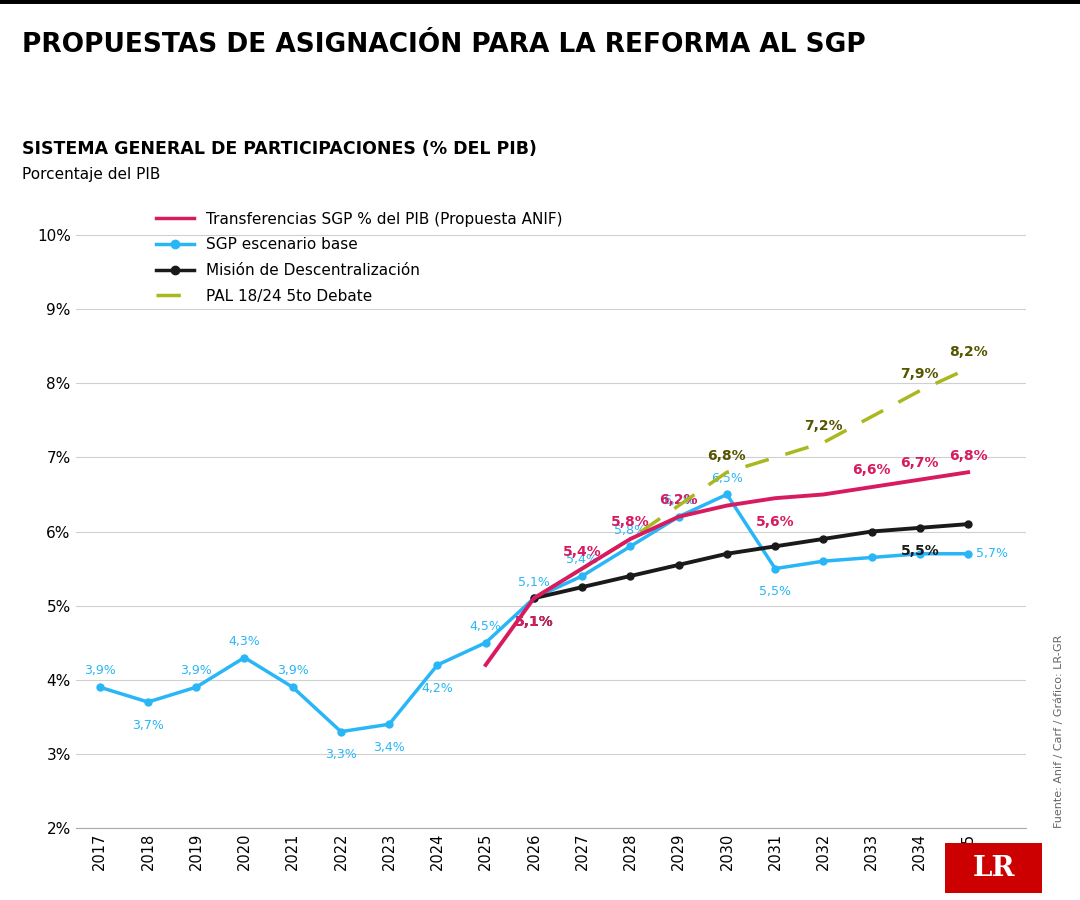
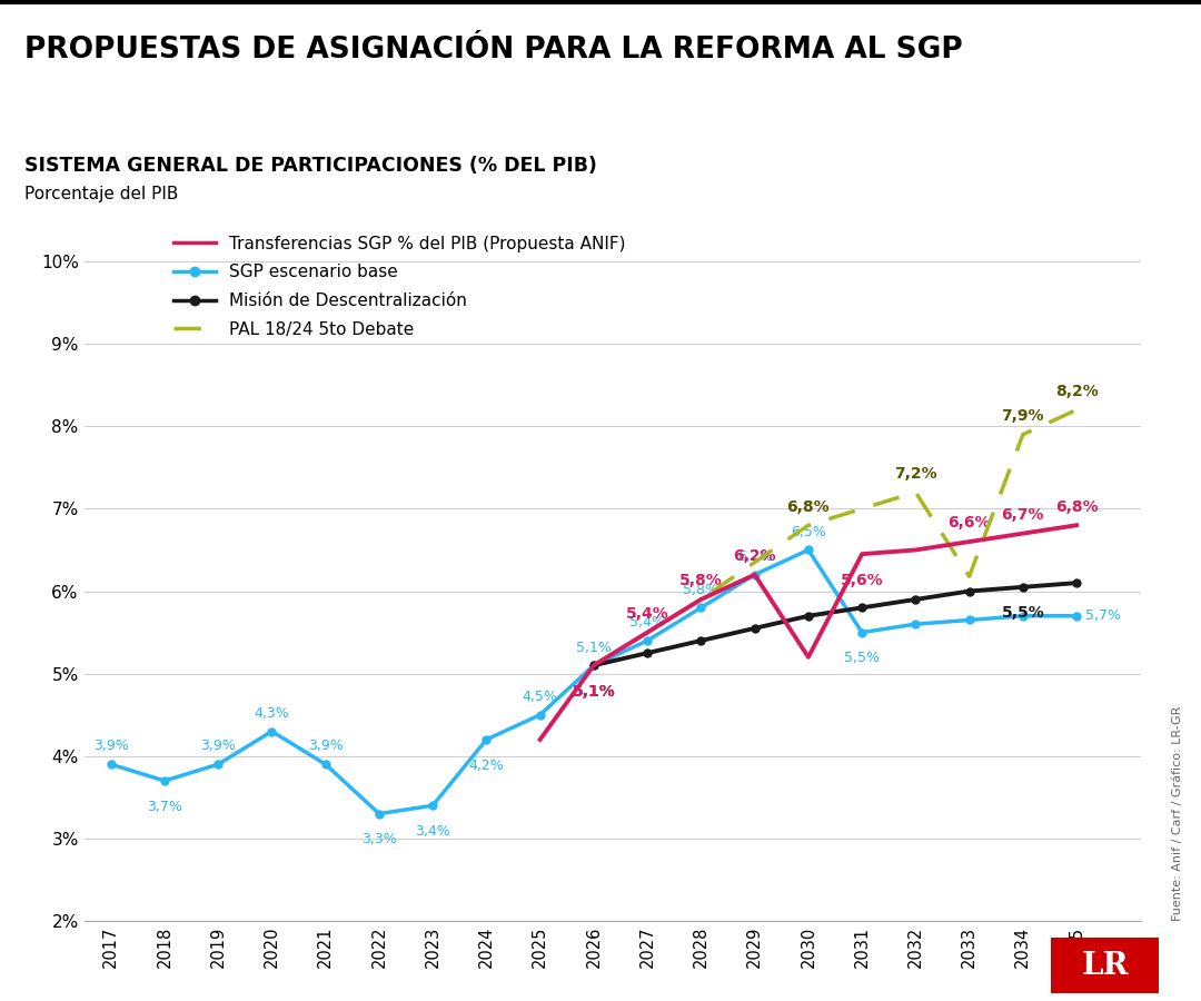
Transferencias SGP % del PIB (Propuesta ANIF)/2030: 6.35% -> 5.20%
PAL 18/24 5to Debate/2033: 7.55% -> 6.18%
